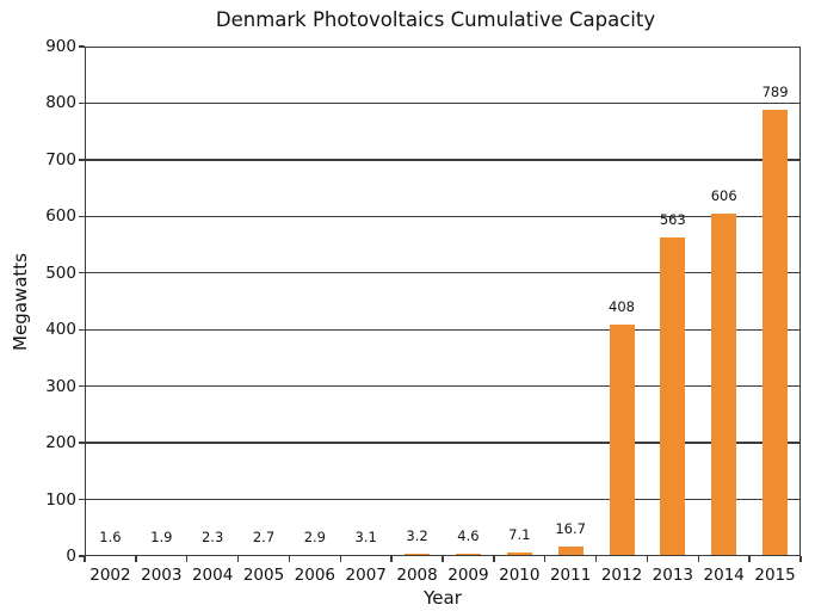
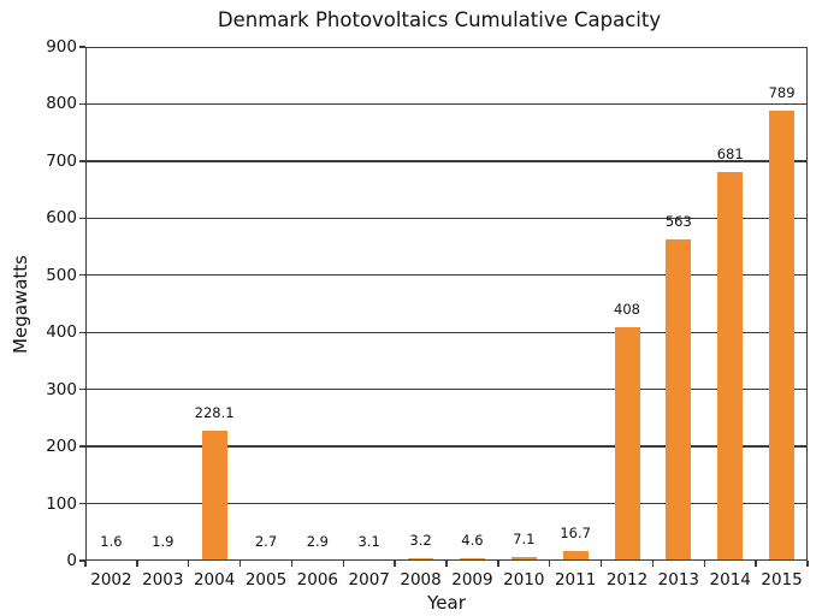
2004: 2.3 -> 228.1
2014: 606 -> 681
